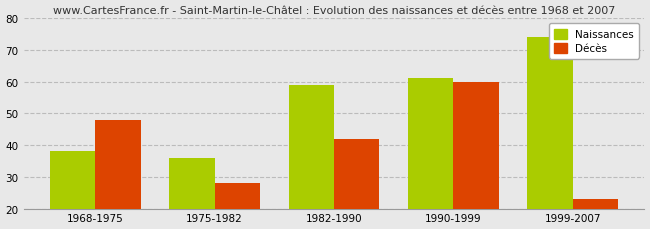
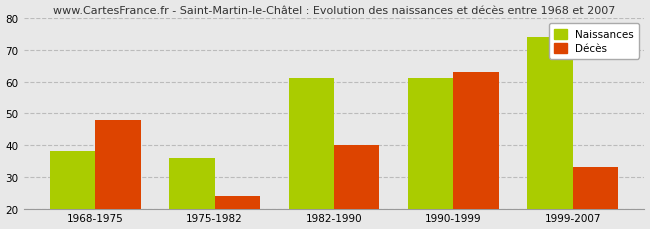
Décès/1975-1982: 28 -> 24
Naissances/1982-1990: 59 -> 61
Décès/1982-1990: 42 -> 40
Décès/1990-1999: 60 -> 63
Décès/1999-2007: 23 -> 33
